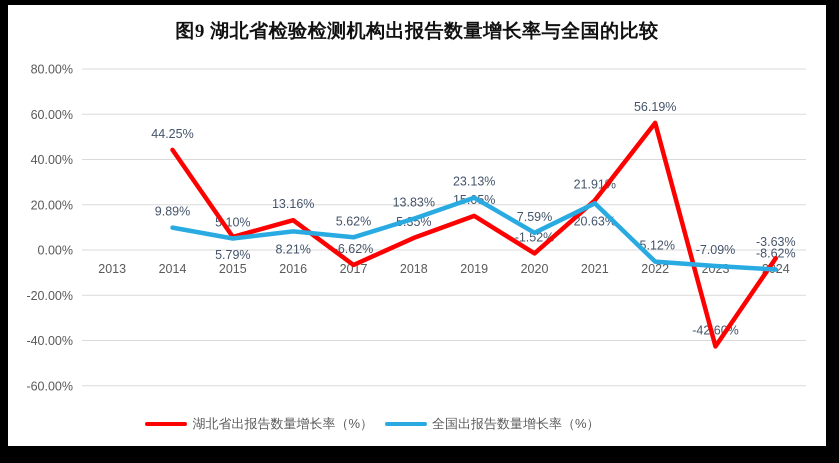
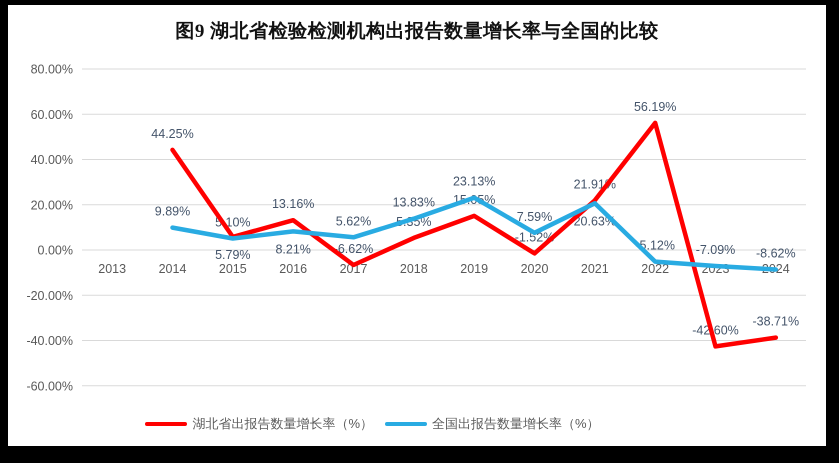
湖北省出报告数量增长率（%）/2024: -3.63% -> -38.71%
